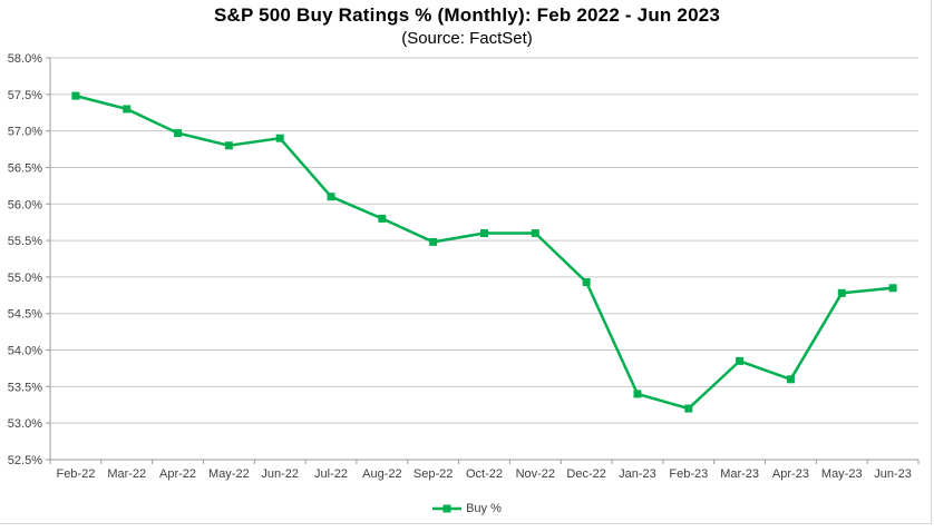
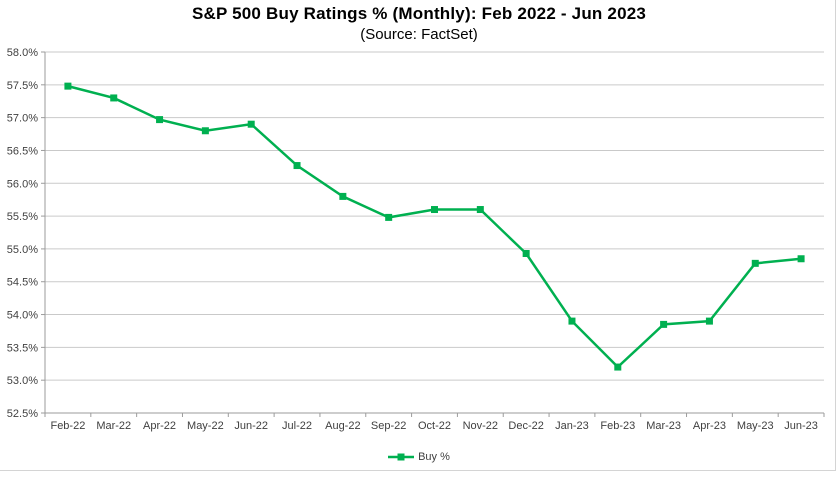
Jul-22: 56.1% -> 56.3%
Jan-23: 53.4% -> 53.9%
Apr-23: 53.6% -> 53.9%
